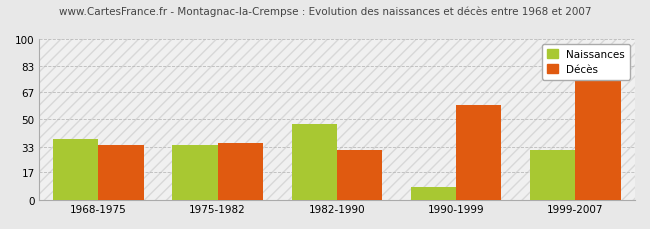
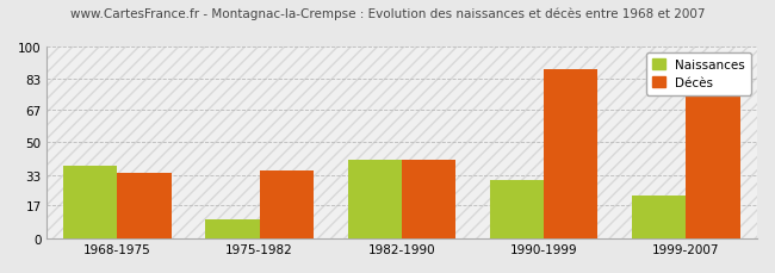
Naissances/1975-1982: 34 -> 10
Naissances/1982-1990: 47 -> 41
Décès/1982-1990: 31 -> 41
Naissances/1990-1999: 8 -> 30
Décès/1990-1999: 59 -> 88
Naissances/1999-2007: 31 -> 22
